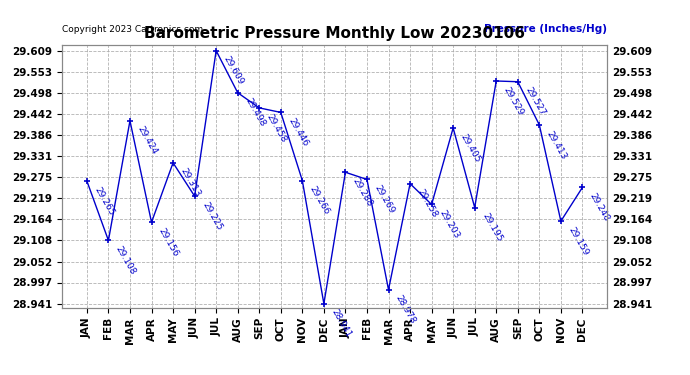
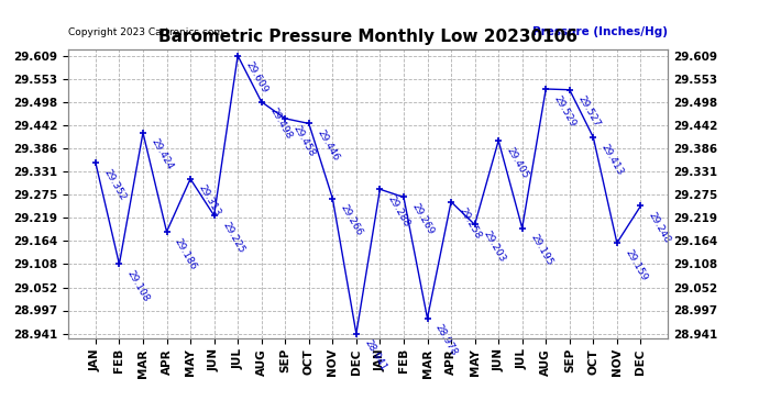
JAN: 29.265 -> 29.352
APR: 29.156 -> 29.186
